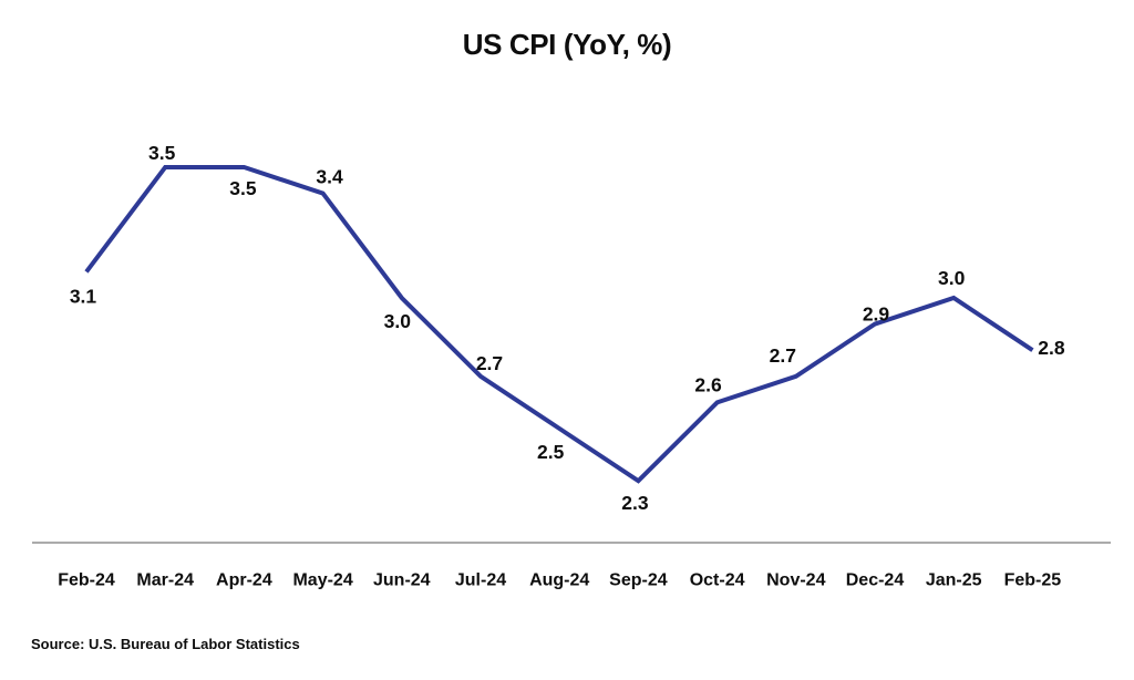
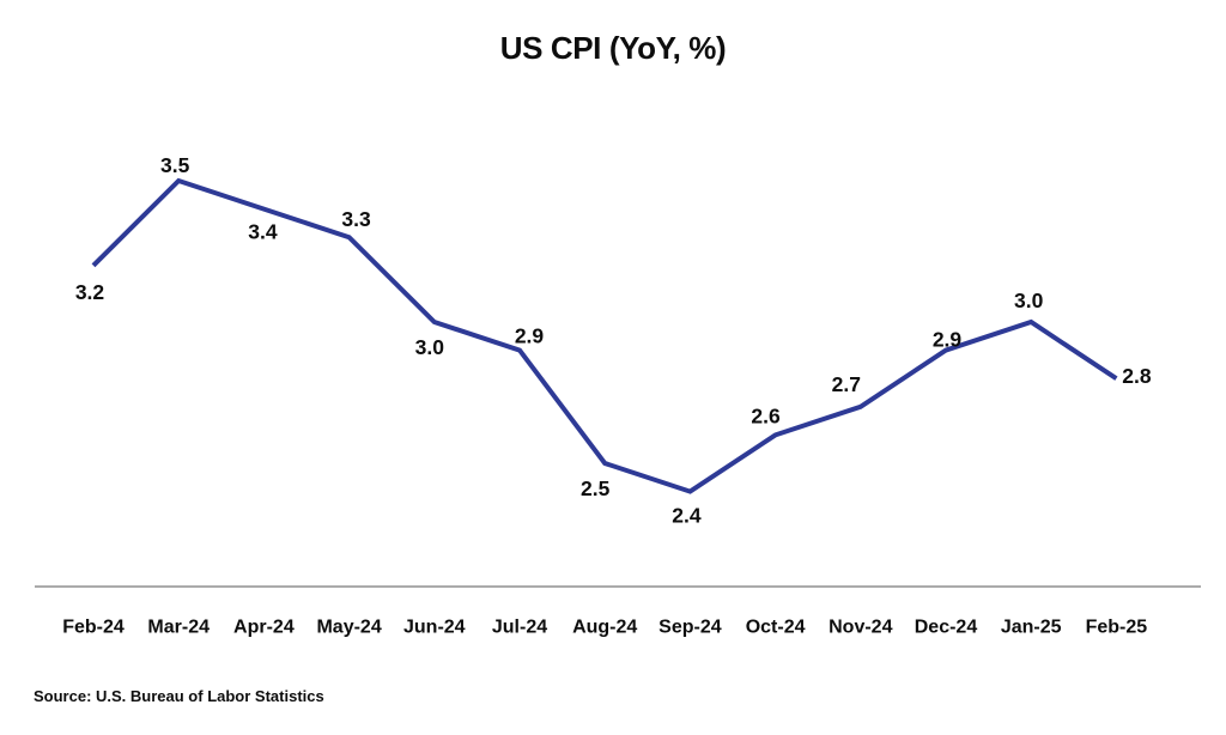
Feb-24: 3.1 -> 3.2
Apr-24: 3.5 -> 3.4
May-24: 3.4 -> 3.3
Jul-24: 2.7 -> 2.9
Sep-24: 2.3 -> 2.4
